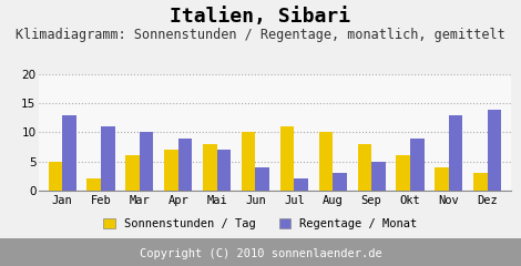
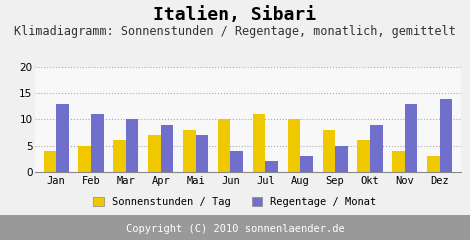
Sonnenstunden / Tag/Jan: 5 -> 4
Sonnenstunden / Tag/Feb: 2 -> 5
